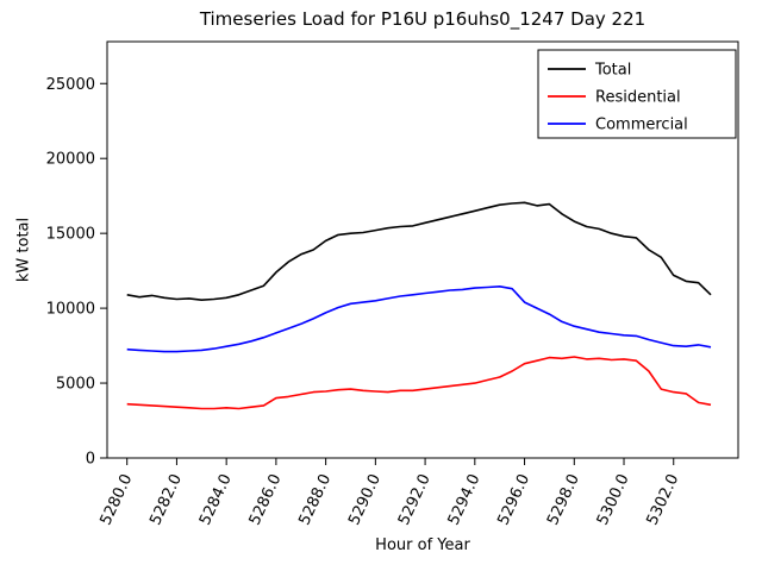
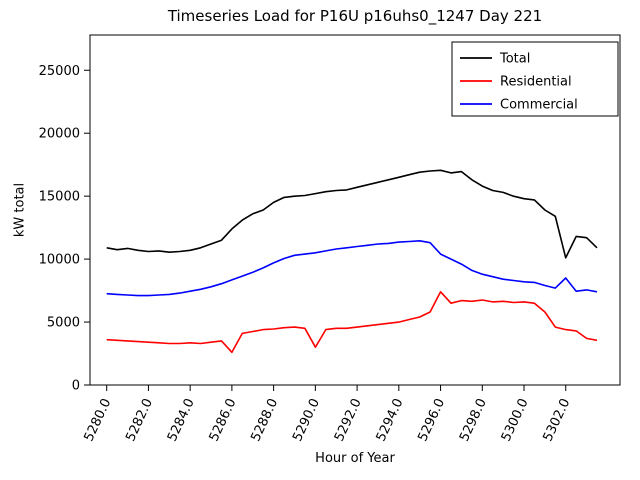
Residential/5286.0: 4000 -> 2600
Residential/5290.0: 4400 -> 3000
Residential/5296.0: 6300 -> 7400
Total/5302.0: 12200 -> 10100
Commercial/5302.0: 7500 -> 8500
